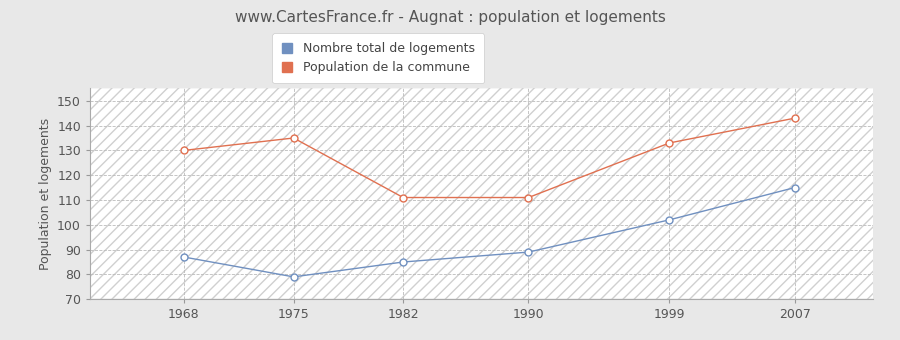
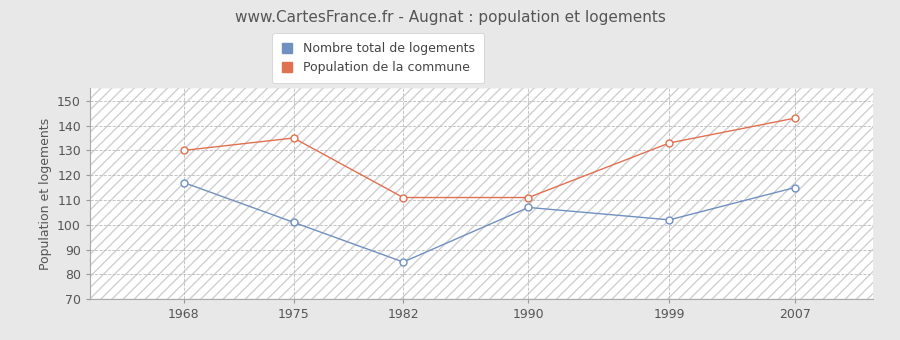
Nombre total de logements/1968: 87 -> 117
Nombre total de logements/1975: 79 -> 101
Nombre total de logements/1990: 89 -> 107
